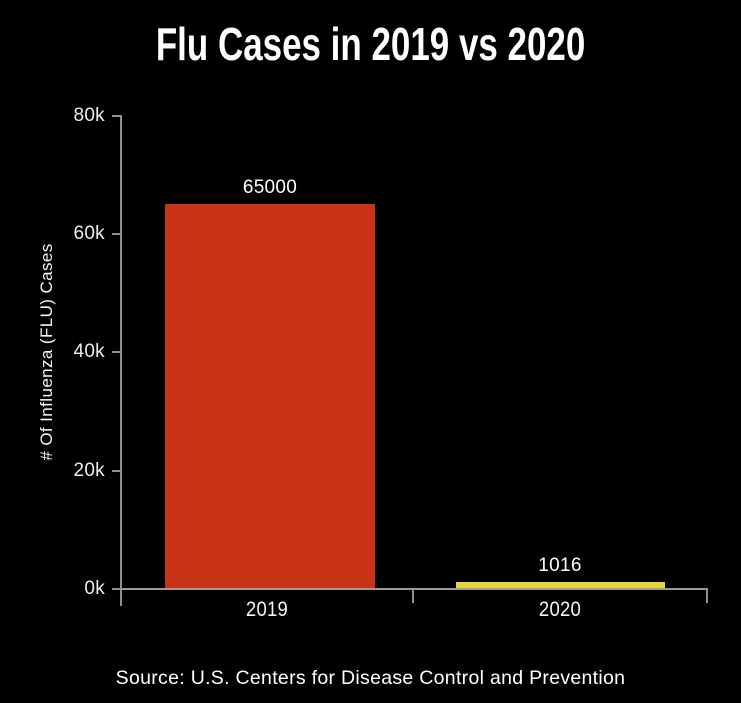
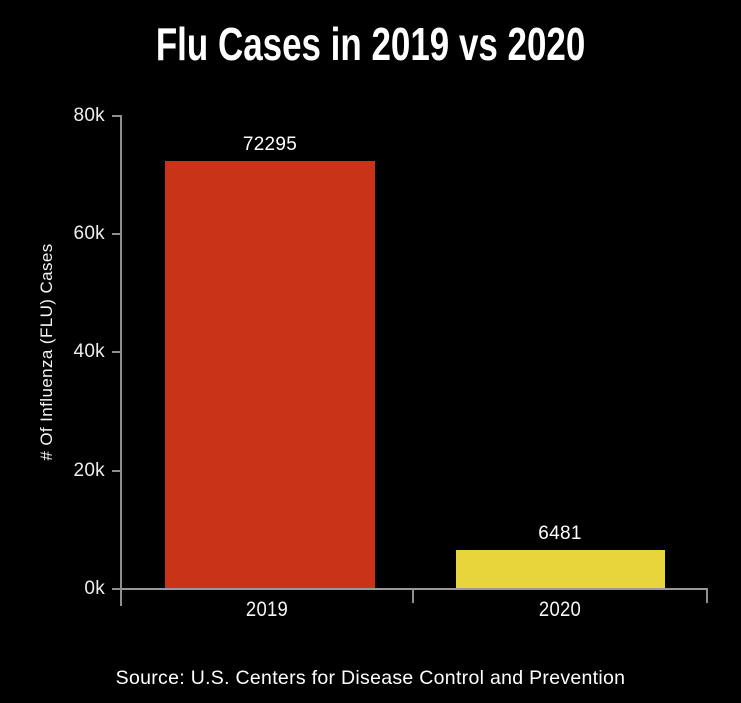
2019: 65000 -> 72295
2020: 1016 -> 6481
